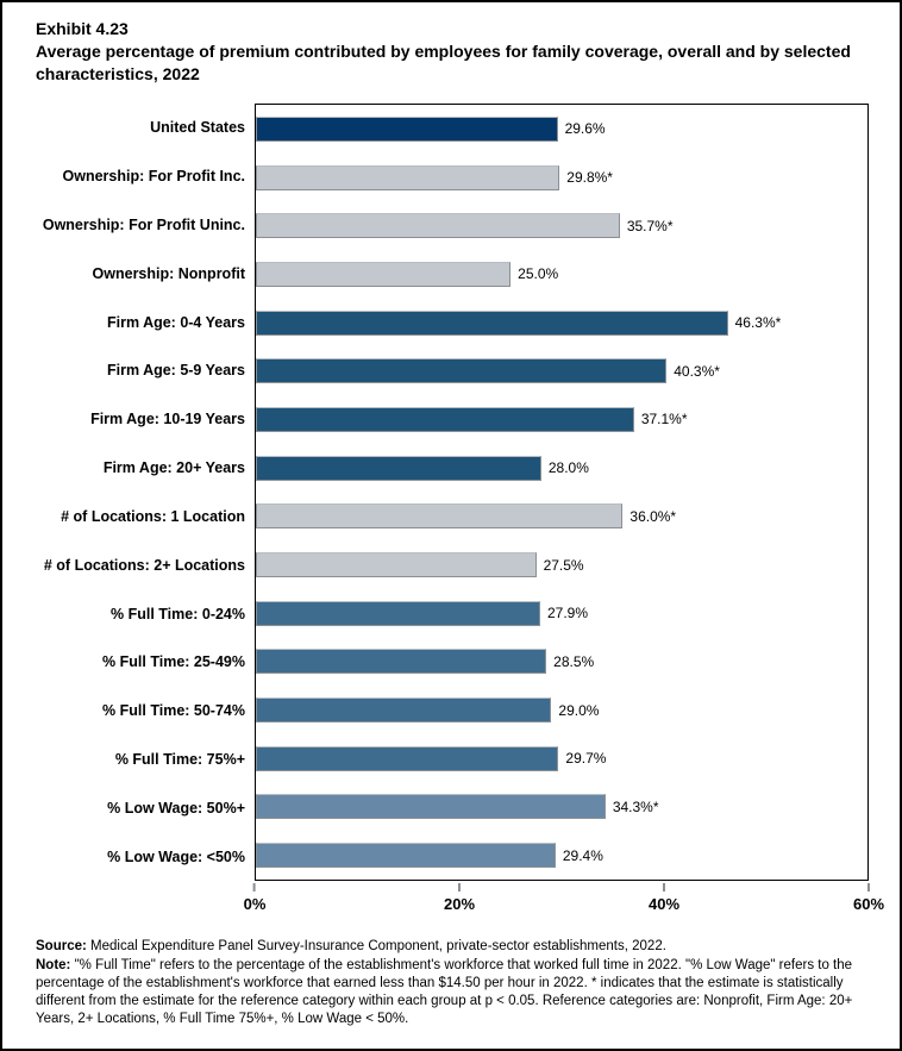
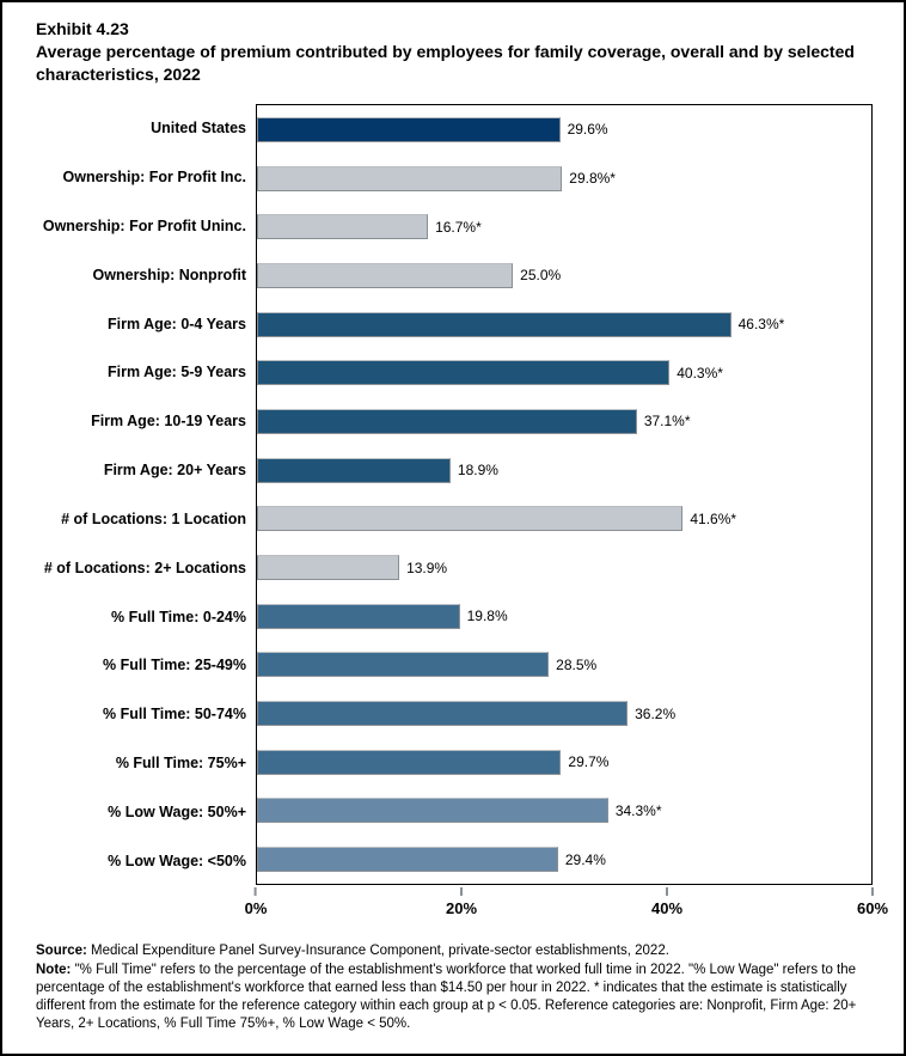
Ownership: For Profit Uninc.: 35.7 -> 16.7
Firm Age: 20+ Years: 28.0% -> 18.9%
# of Locations: 1 Location: 36.0 -> 41.6
# of Locations: 2+ Locations: 27.5% -> 13.9%
% Full Time: 0-24%: 27.9% -> 19.8%
% Full Time: 50-74%: 29.0% -> 36.2%
